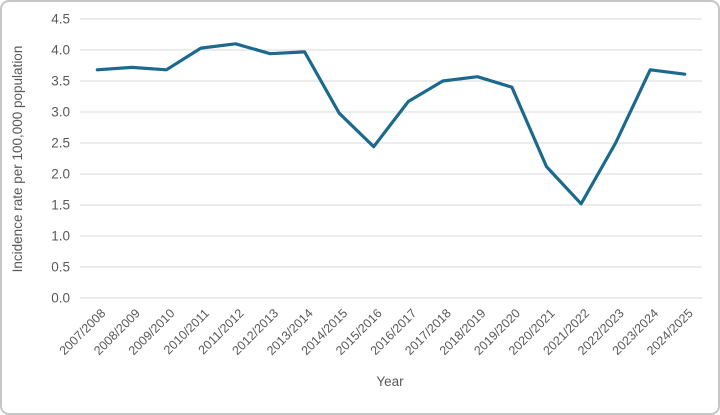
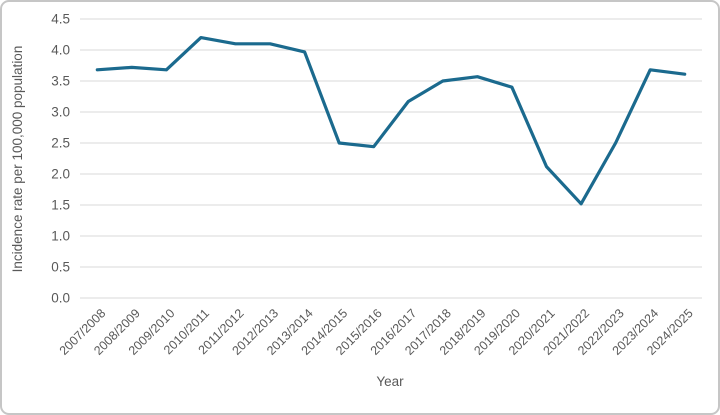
2010/2011: 4.0 -> 4.2
2012/2013: 3.9 -> 4.1
2014/2015: 3.0 -> 2.5
